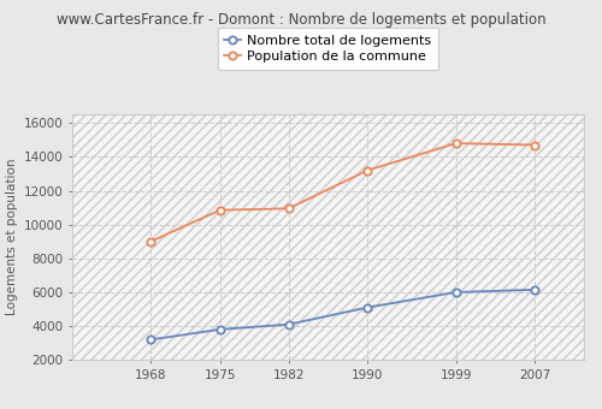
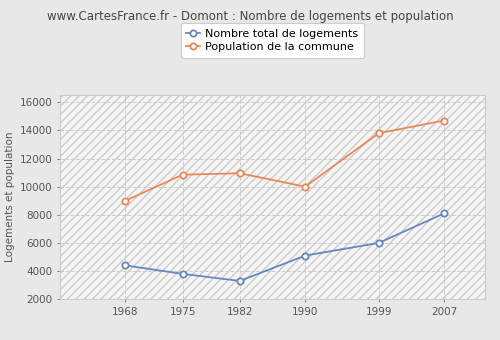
Nombre total de logements/1968: 3200 -> 4400
Nombre total de logements/1982: 4100 -> 3300
Population de la commune/1990: 13200 -> 10000
Population de la commune/1999: 14800 -> 13800
Nombre total de logements/2007: 6200 -> 8100
